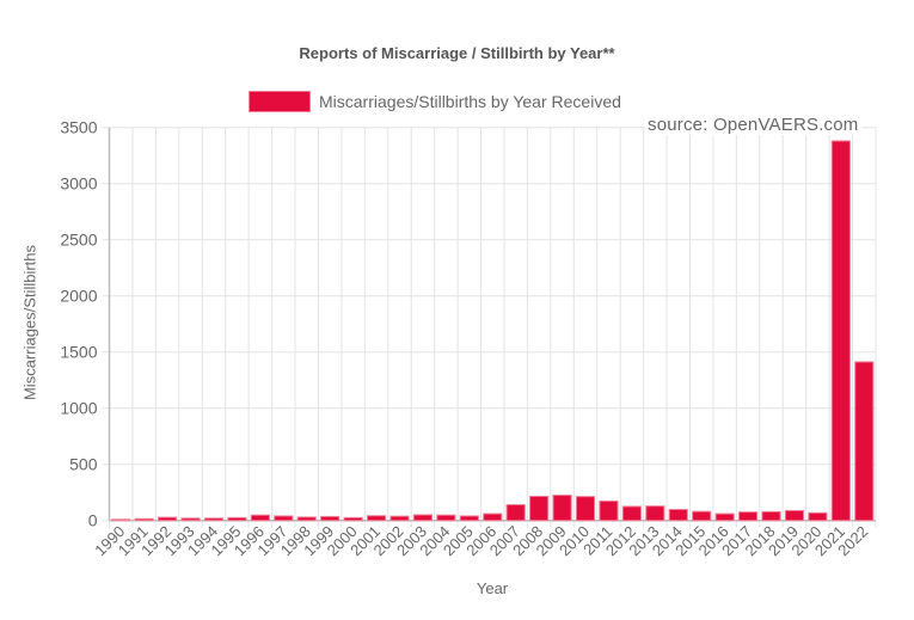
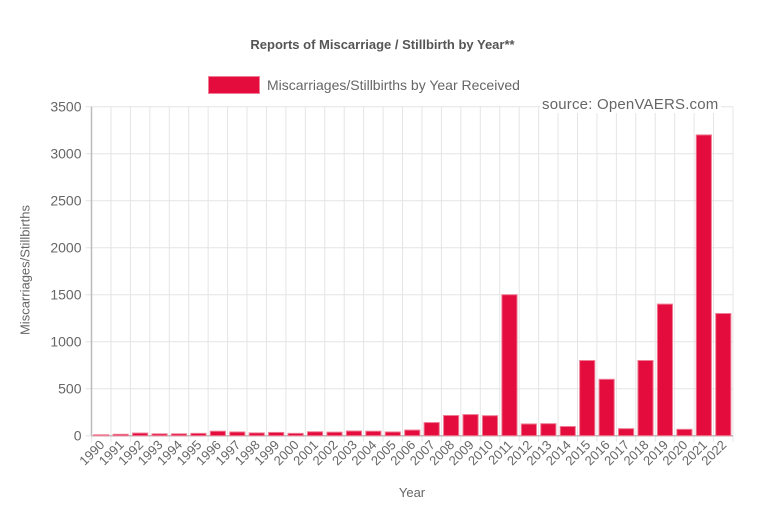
2011: 200 -> 1500
2015: 100 -> 800
2016: 100 -> 600
2018: 100 -> 800
2019: 100 -> 1400
2021: 3400 -> 3200
2022: 1400 -> 1300
